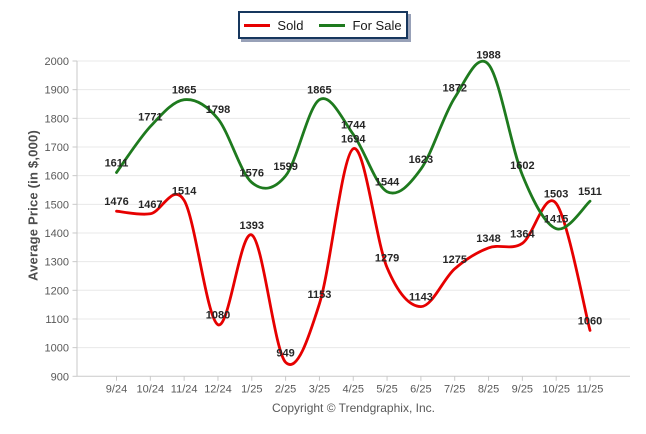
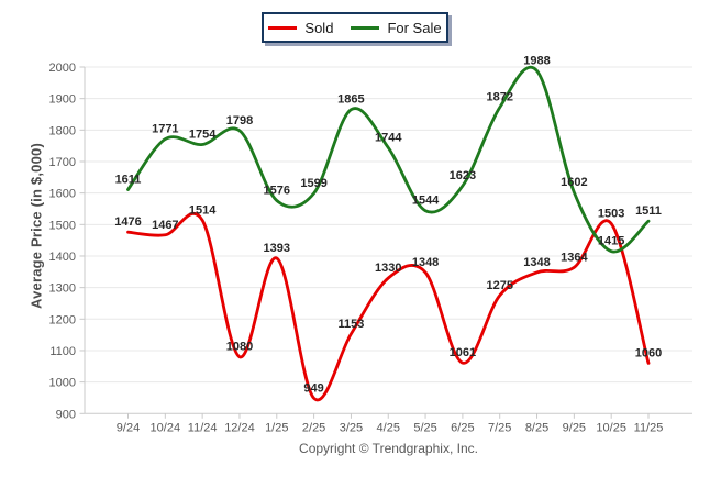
For Sale/11/24: 1865 -> 1754
Sold/4/25: 1694 -> 1330
Sold/5/25: 1279 -> 1348
Sold/6/25: 1143 -> 1061
